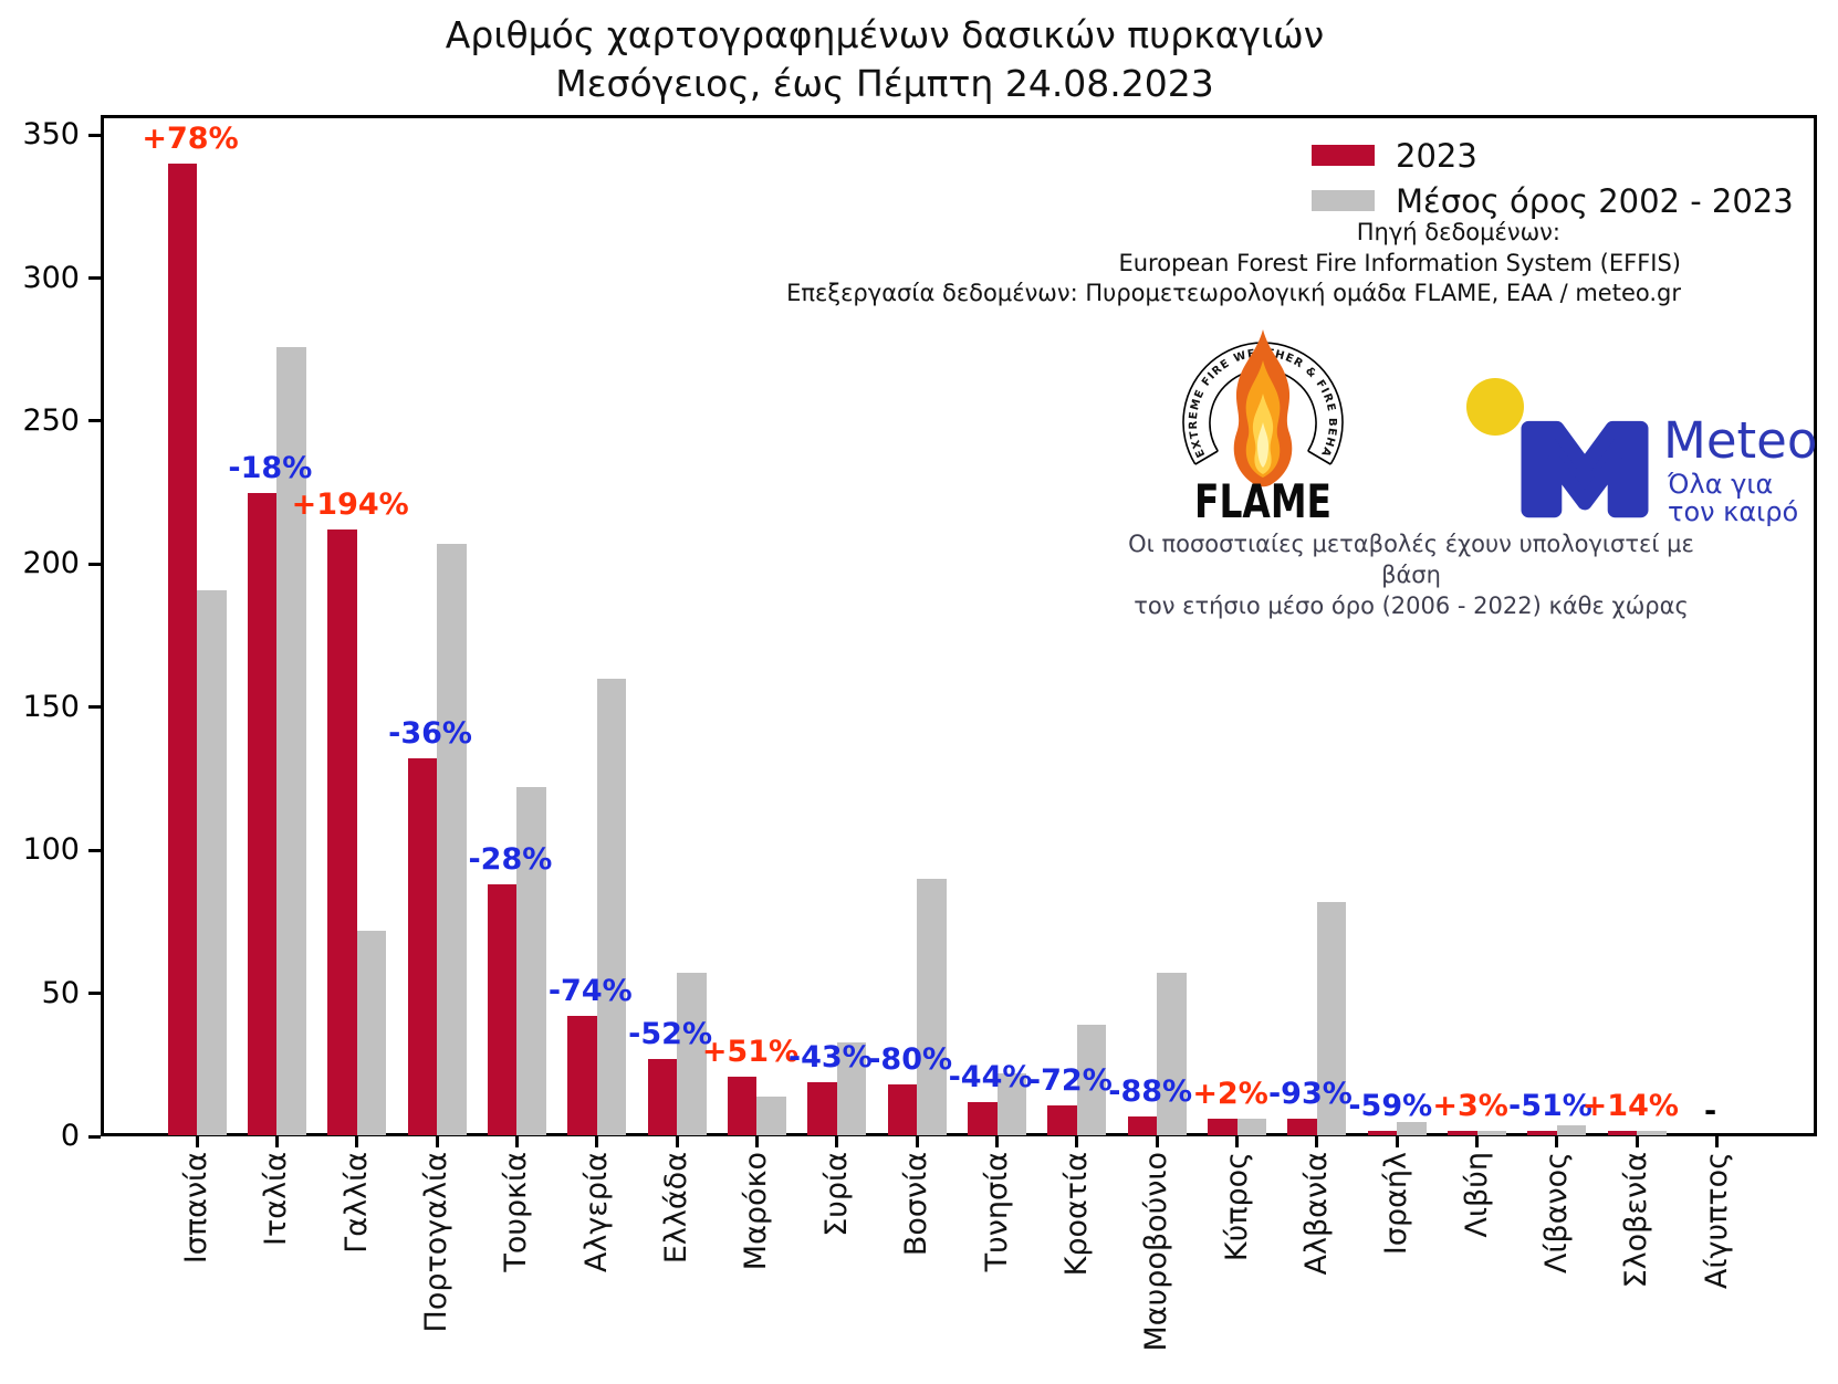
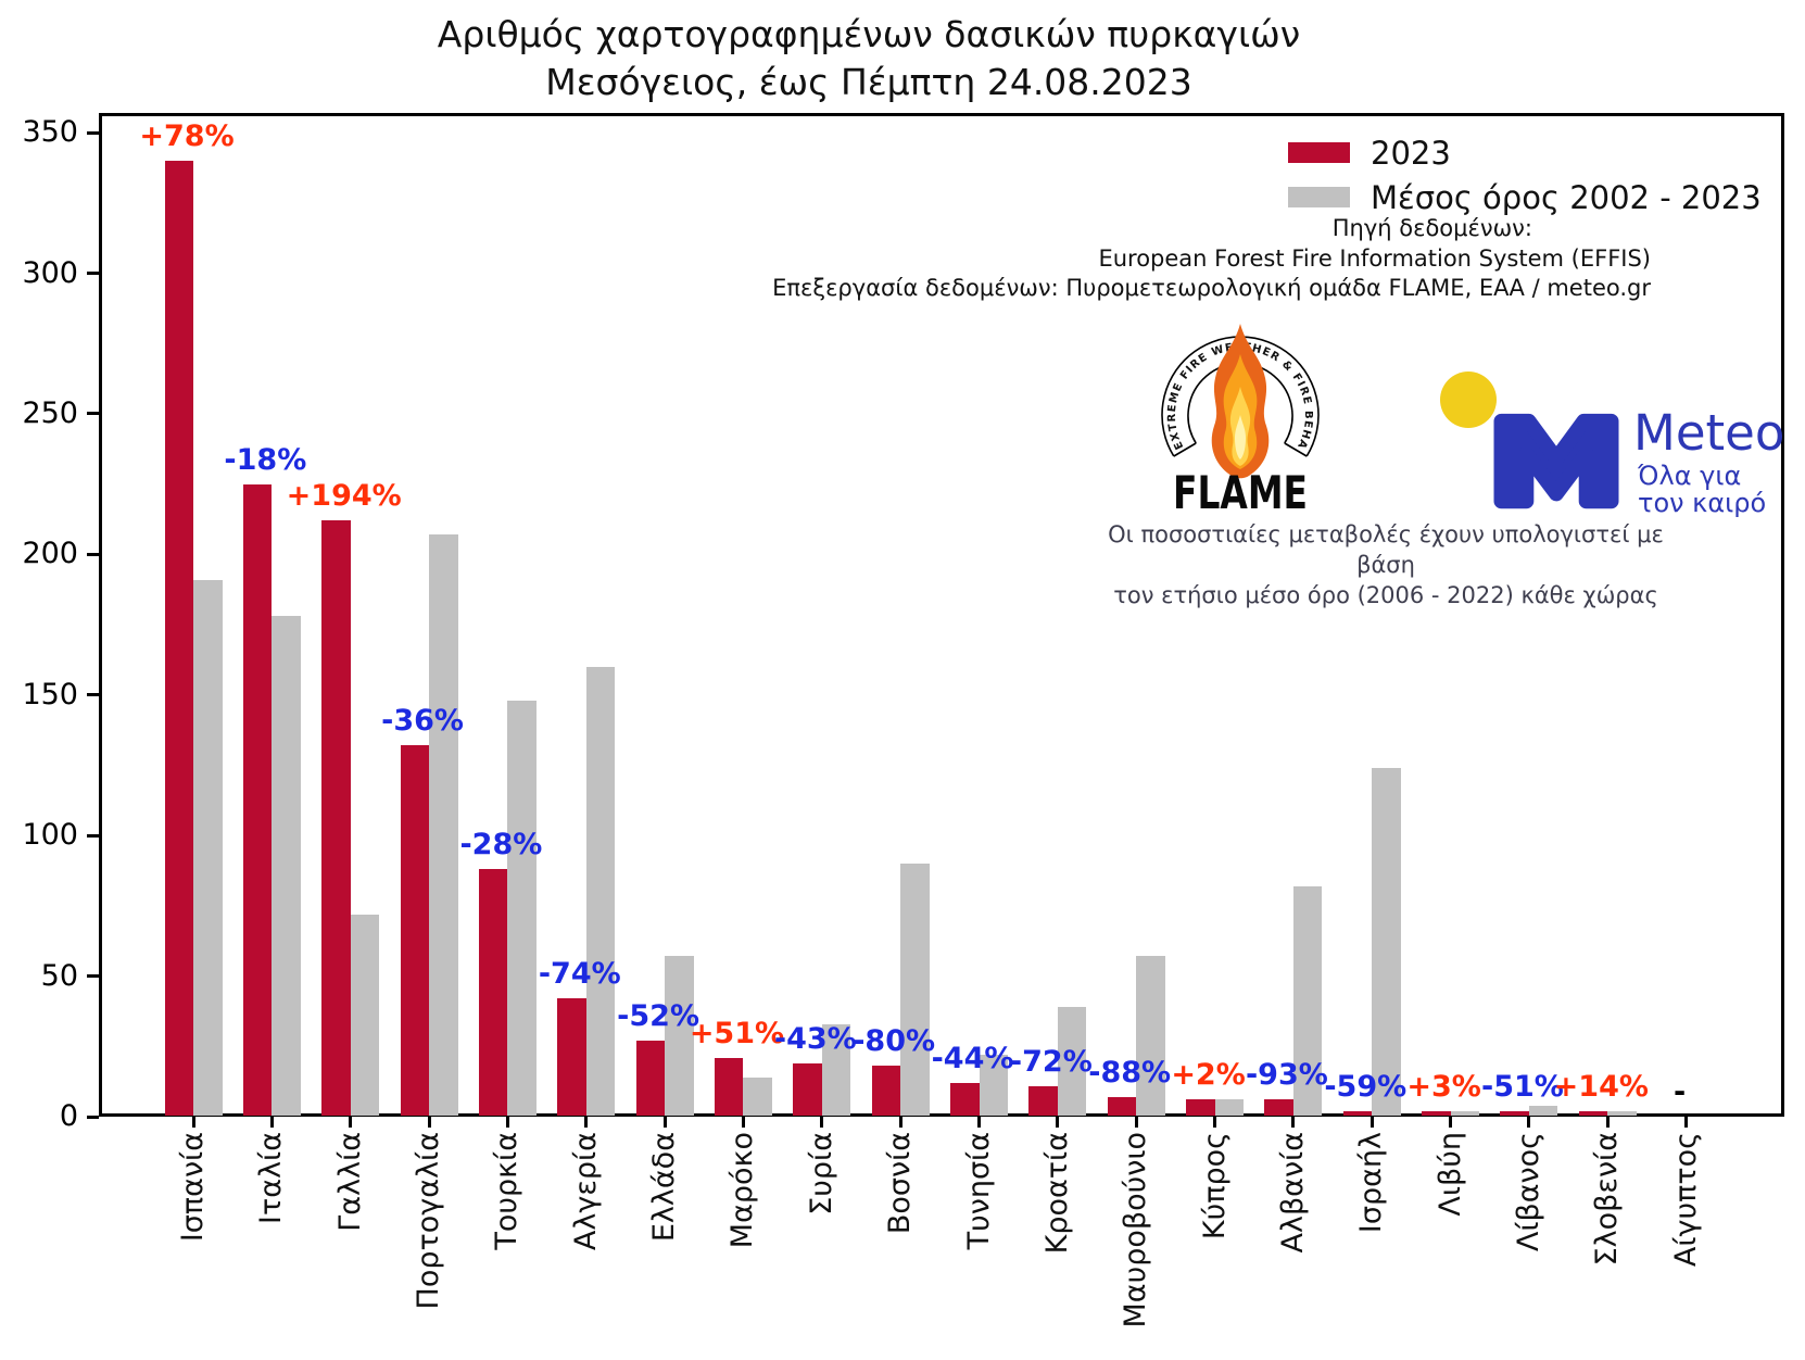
Μέσος όρος 2002 - 2023/Ιταλία: 276 -> 178
Μέσος όρος 2002 - 2023/Τουρκία: 122 -> 148
Μέσος όρος 2002 - 2023/Ισραήλ: 5 -> 124
